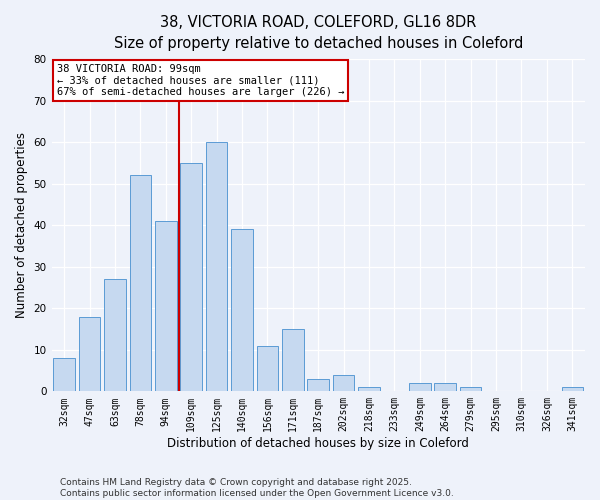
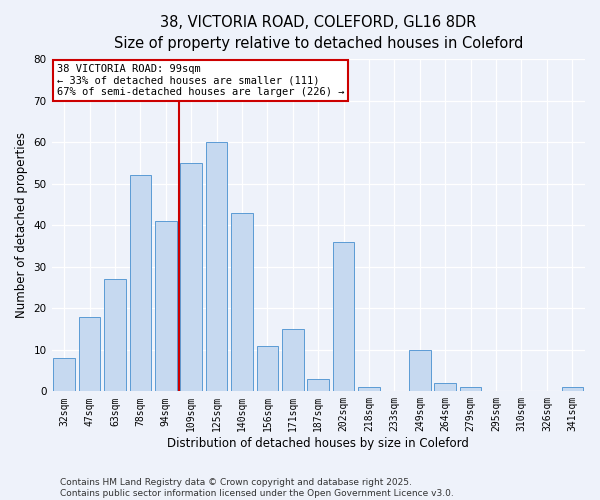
140sqm: 39 -> 43
202sqm: 4 -> 36
249sqm: 2 -> 10
